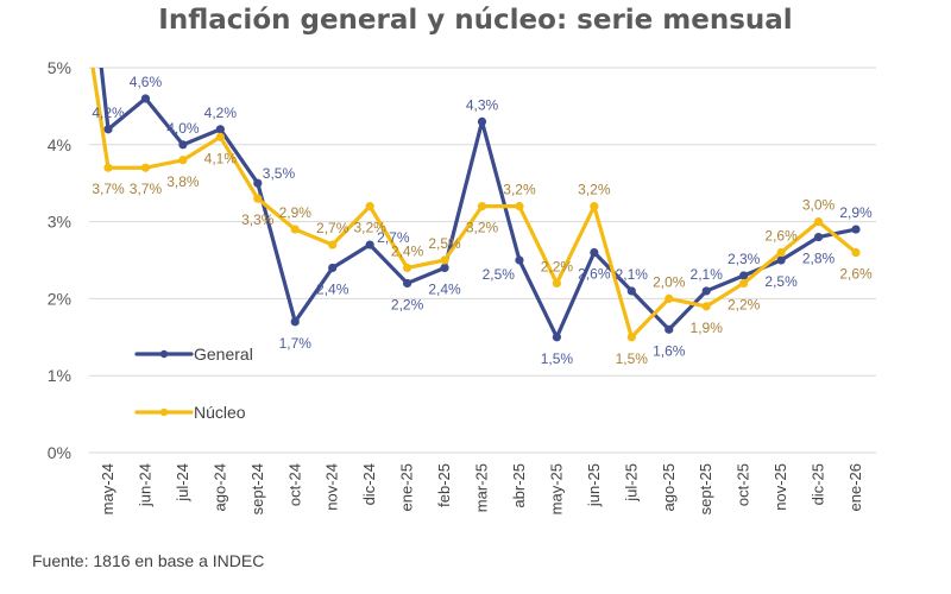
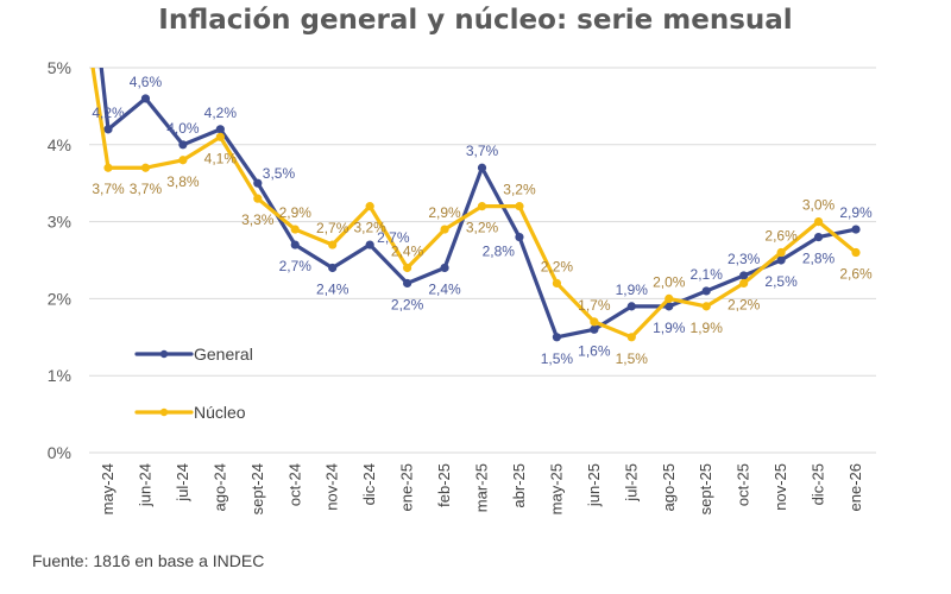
General/oct-24: 1,7% -> 2,7%
Núcleo/feb-25: 2,5% -> 2,9%
General/mar-25: 4,3% -> 3,7%
General/abr-25: 2,5% -> 2,8%
General/jun-25: 2,6% -> 1,6%
Núcleo/jun-25: 3,2% -> 1,7%
General/jul-25: 2,1% -> 1,9%
General/ago-25: 1,6% -> 1,9%
